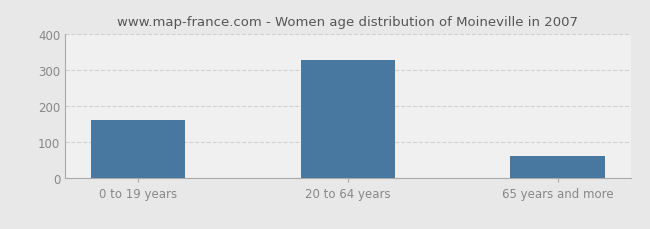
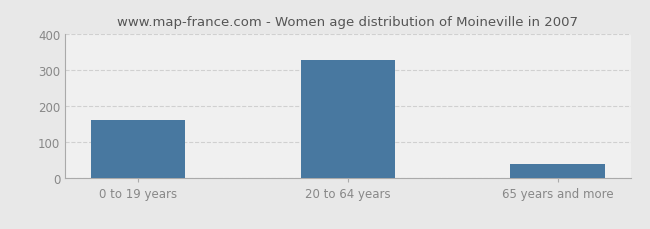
65 years and more: 62 -> 40
